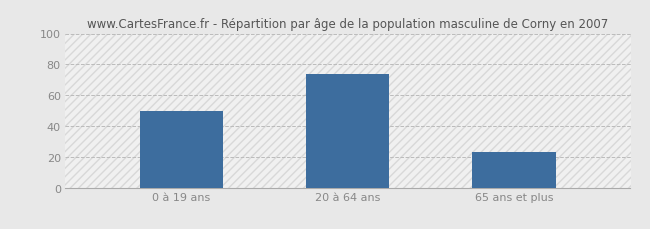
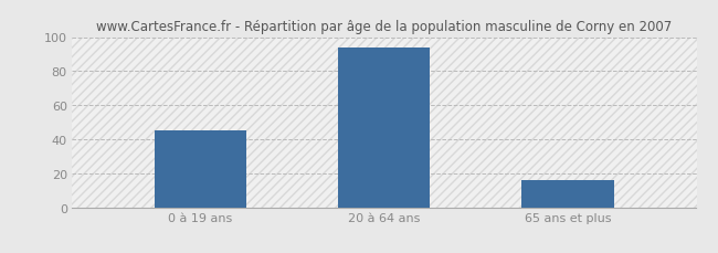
0 à 19 ans: 50 -> 45
20 à 64 ans: 74 -> 94
65 ans et plus: 23 -> 16
